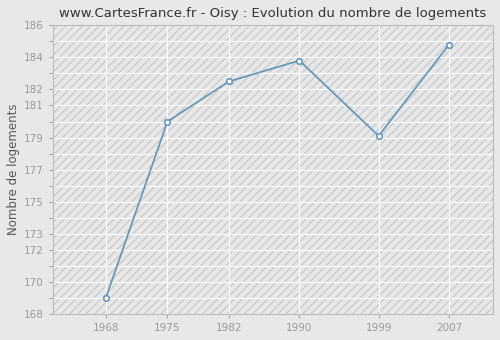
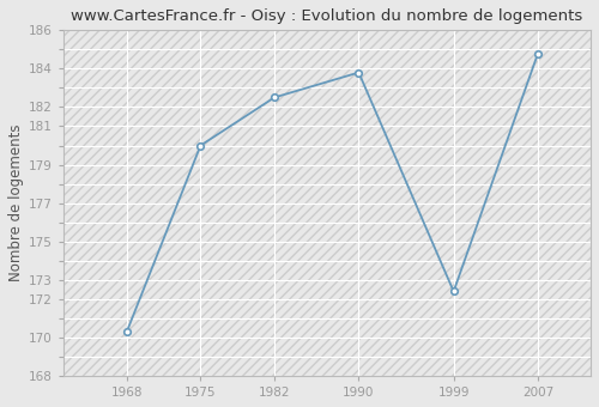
1968: 169.0 -> 170.3
1999: 179.1 -> 172.4
